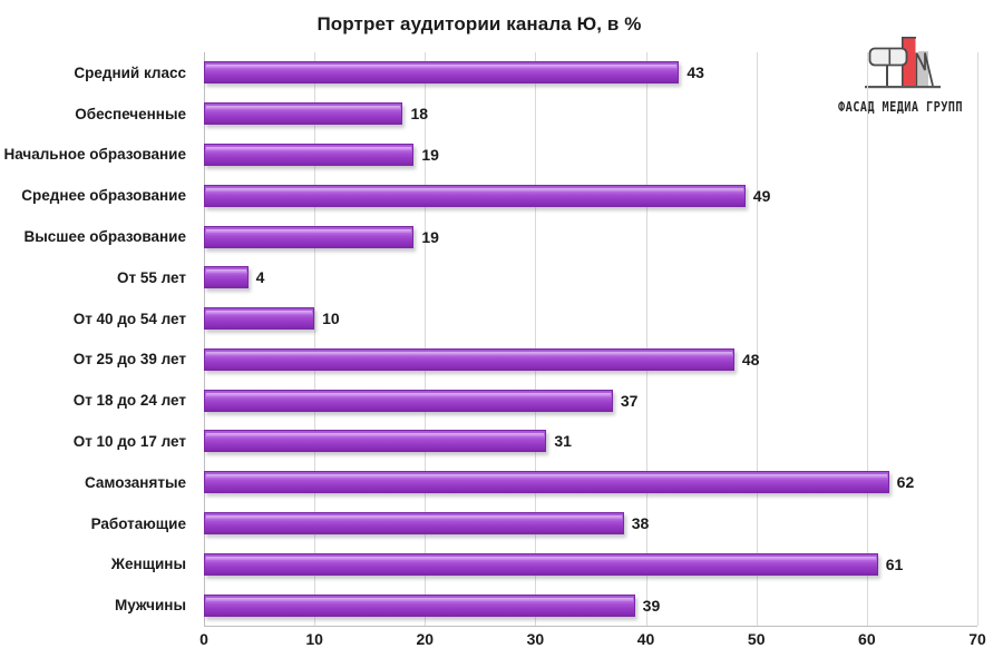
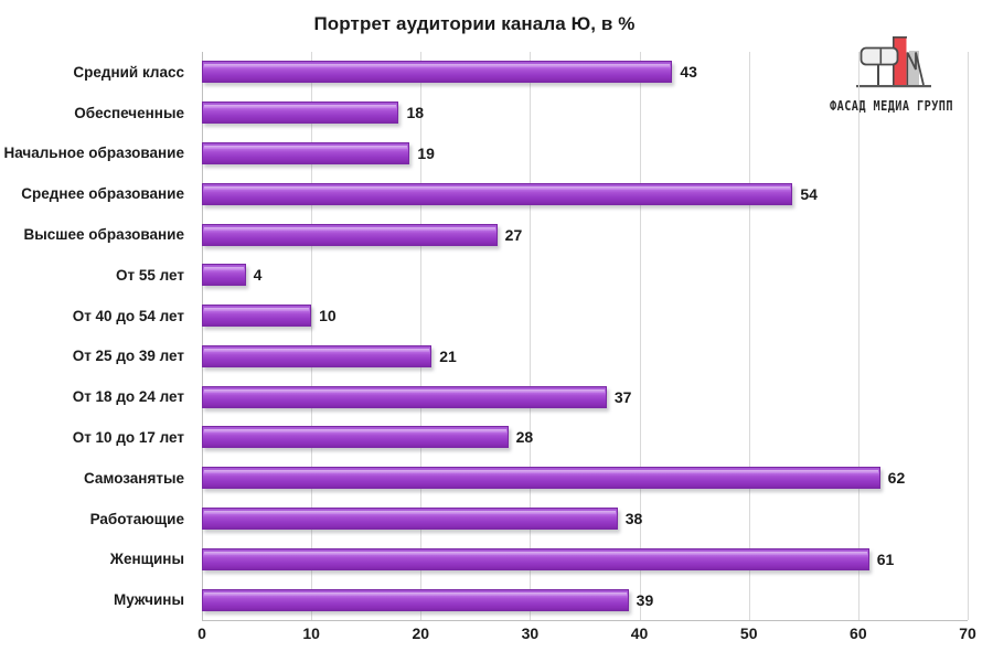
Среднее образование: 49 -> 54
Высшее образование: 19 -> 27
От 25 до 39 лет: 48 -> 21
От 10 до 17 лет: 31 -> 28
